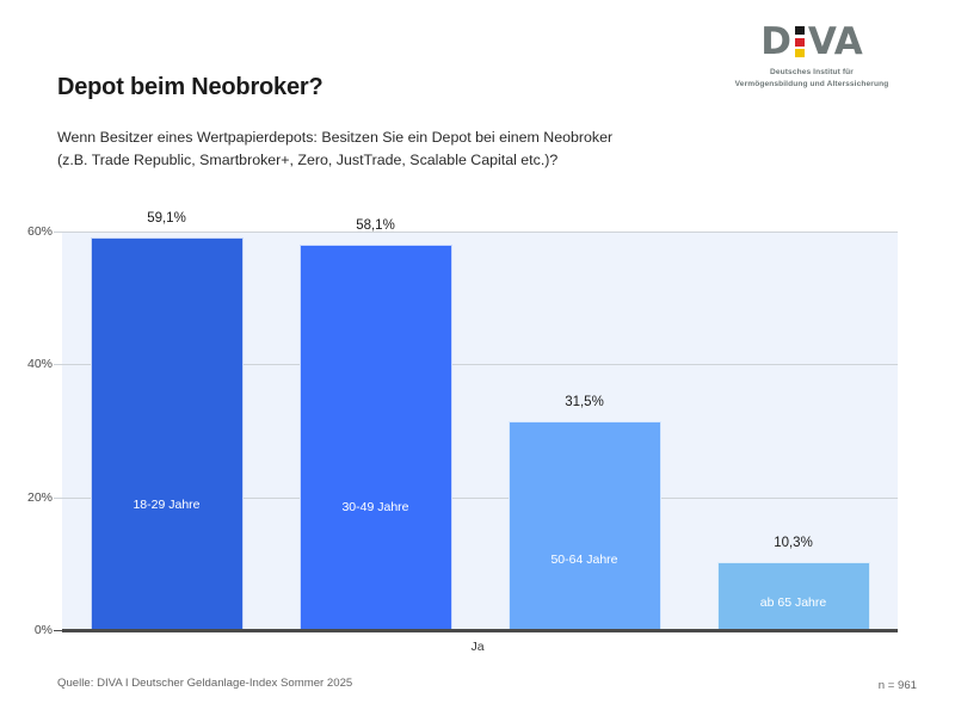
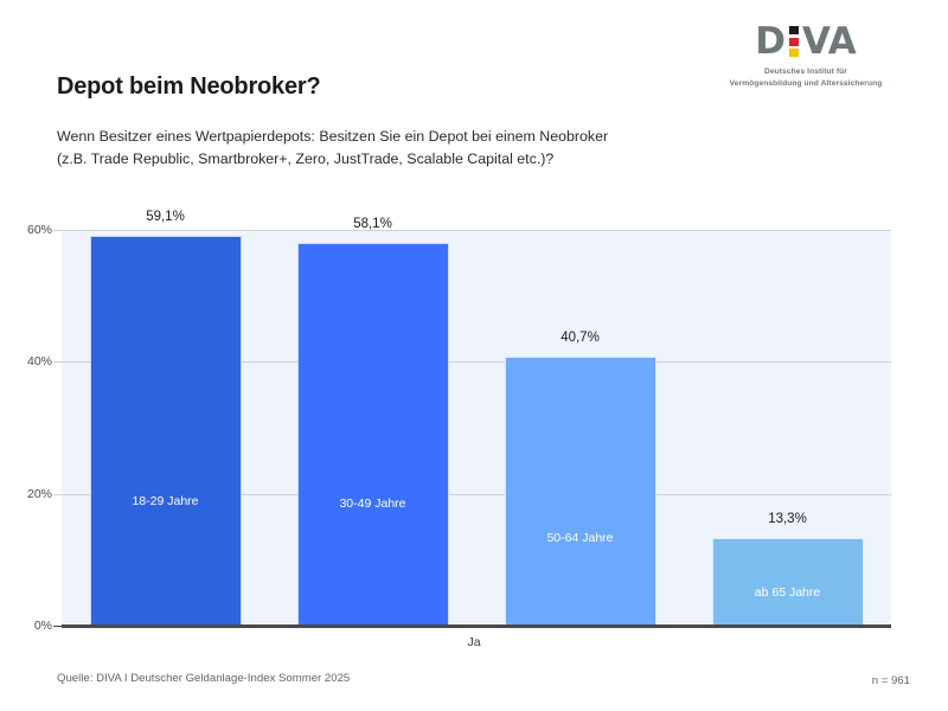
50-64 Jahre: 31,5% -> 40,7%
ab 65 Jahre: 10,3% -> 13,3%
